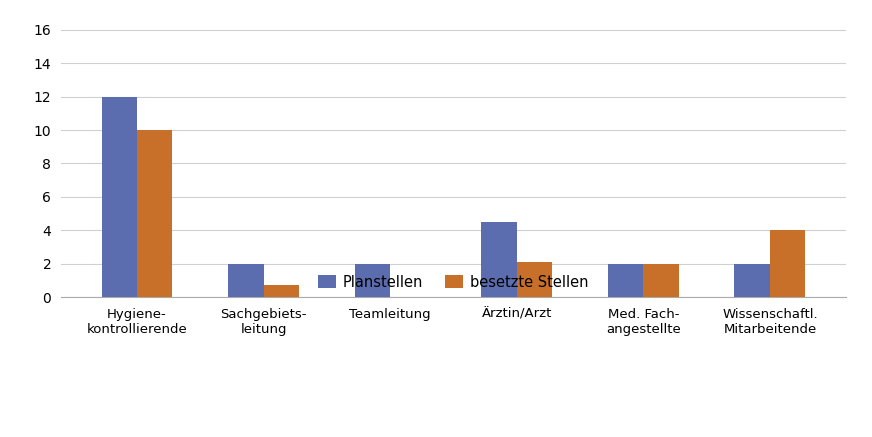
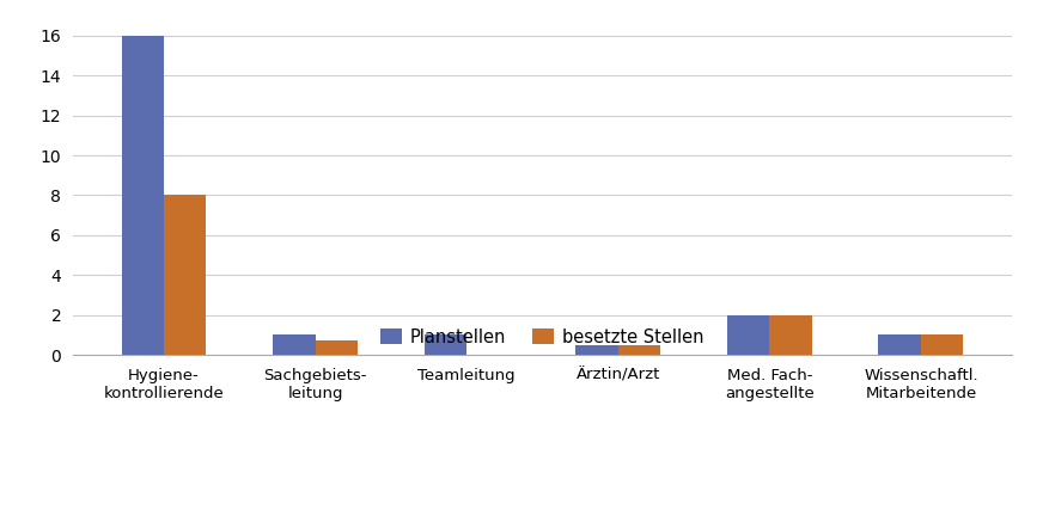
Planstellen/Hygiene- kontrollierende: 12.0 -> 16.0
besetzte Stellen/Hygiene- kontrollierende: 10.0 -> 8.0
Planstellen/Sachgebiets- leitung: 2.0 -> 1.0
Planstellen/Teamleitung: 2.0 -> 1.0
Planstellen/Ärztin/Arzt: 4.5 -> 0.5
besetzte Stellen/Ärztin/Arzt: 2.1 -> 0.5
Planstellen/Wissenschaftl. Mitarbeitende: 2.0 -> 1.0
besetzte Stellen/Wissenschaftl. Mitarbeitende: 4.0 -> 1.0
